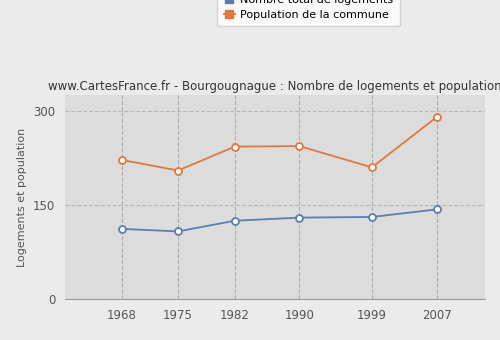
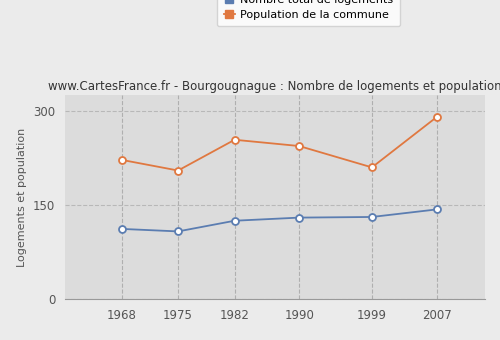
Population de la commune/1982: 243 -> 254
